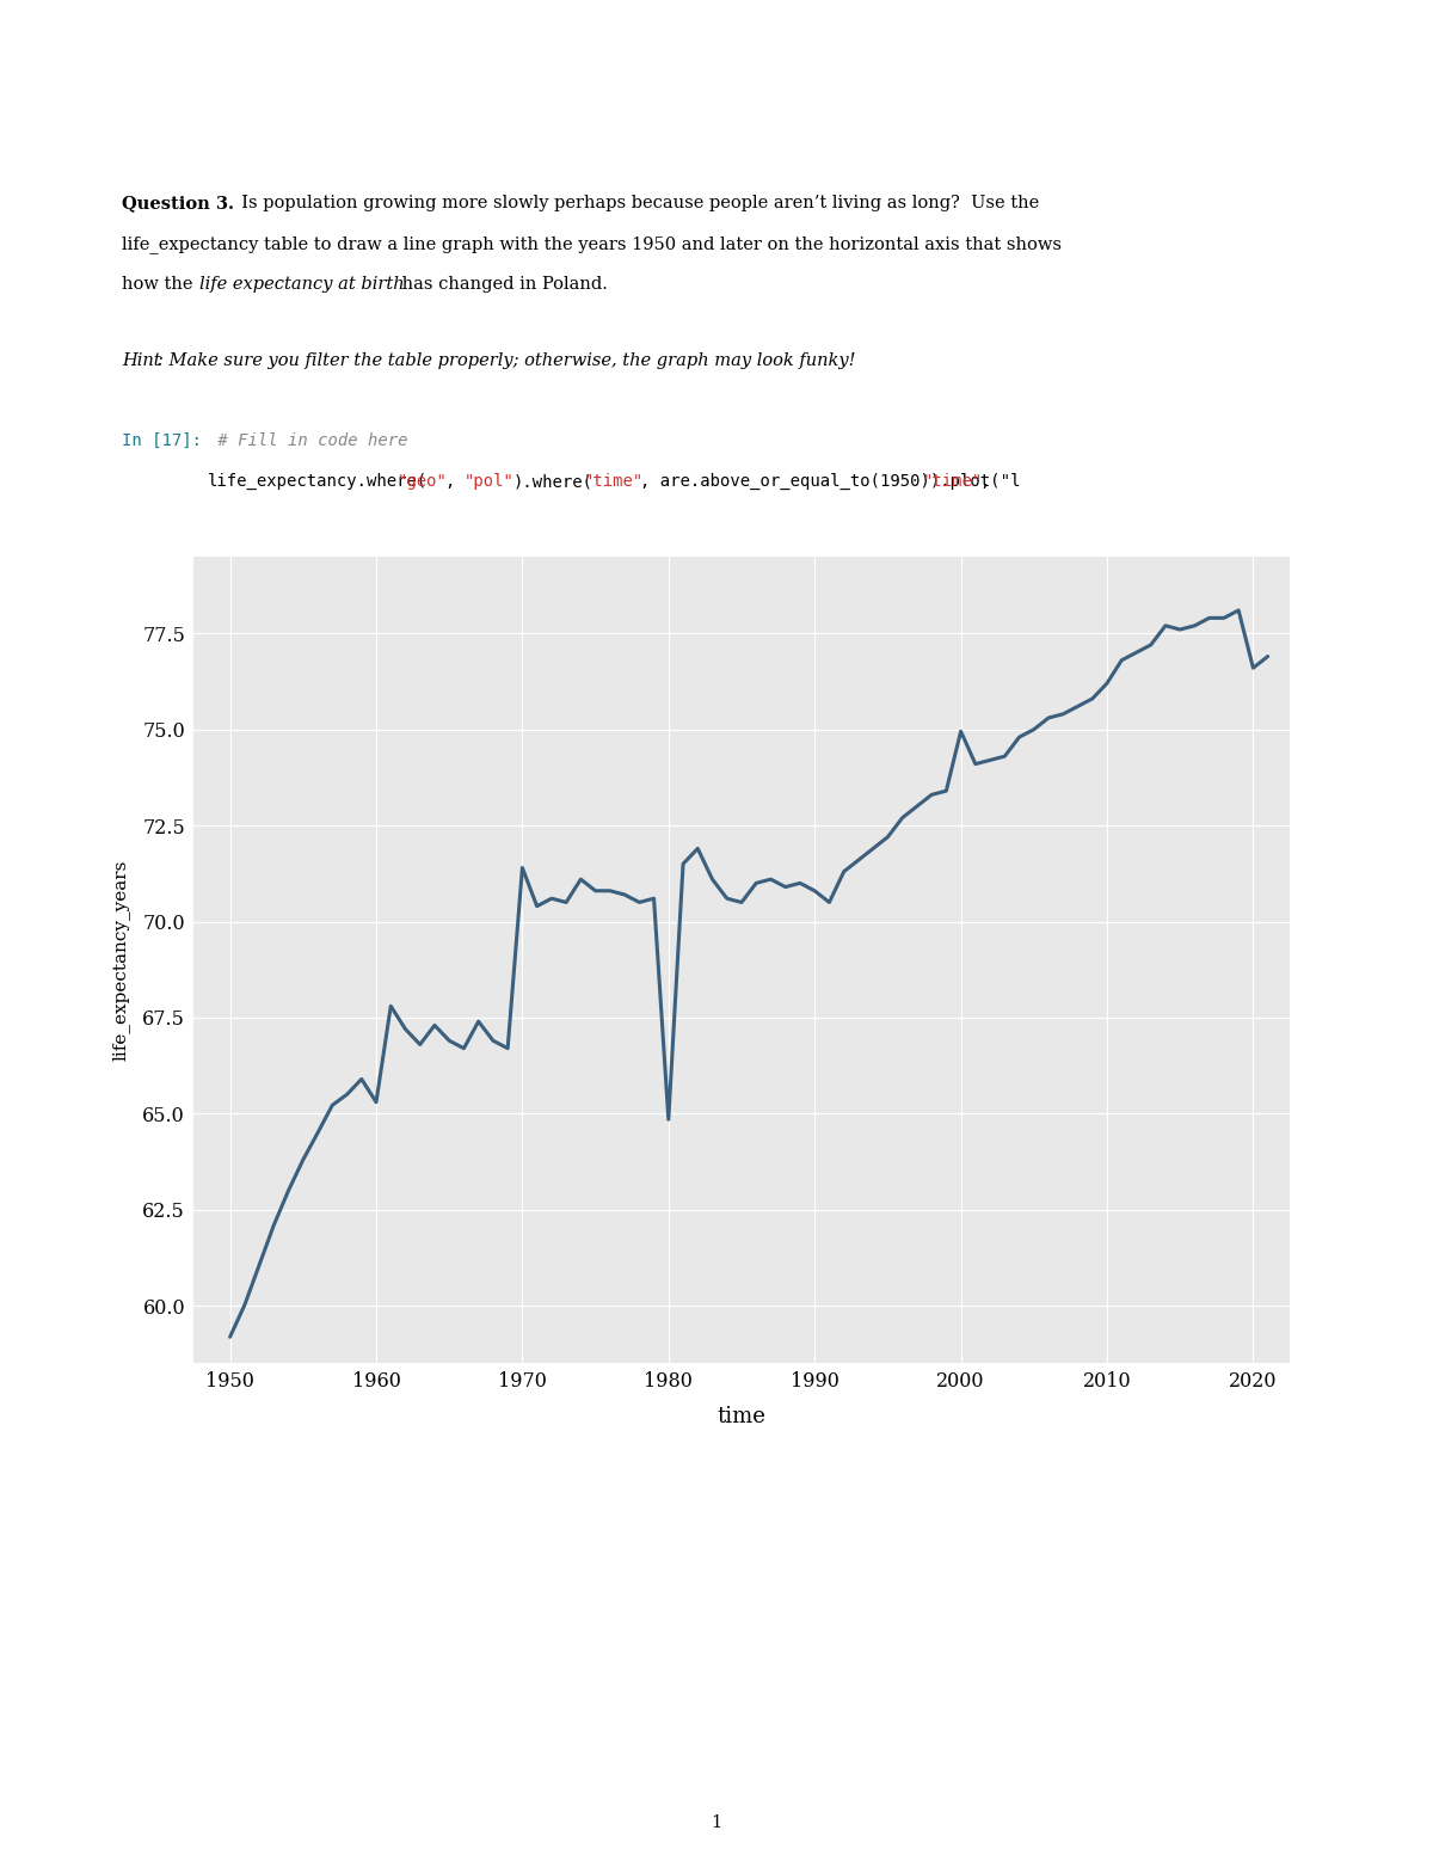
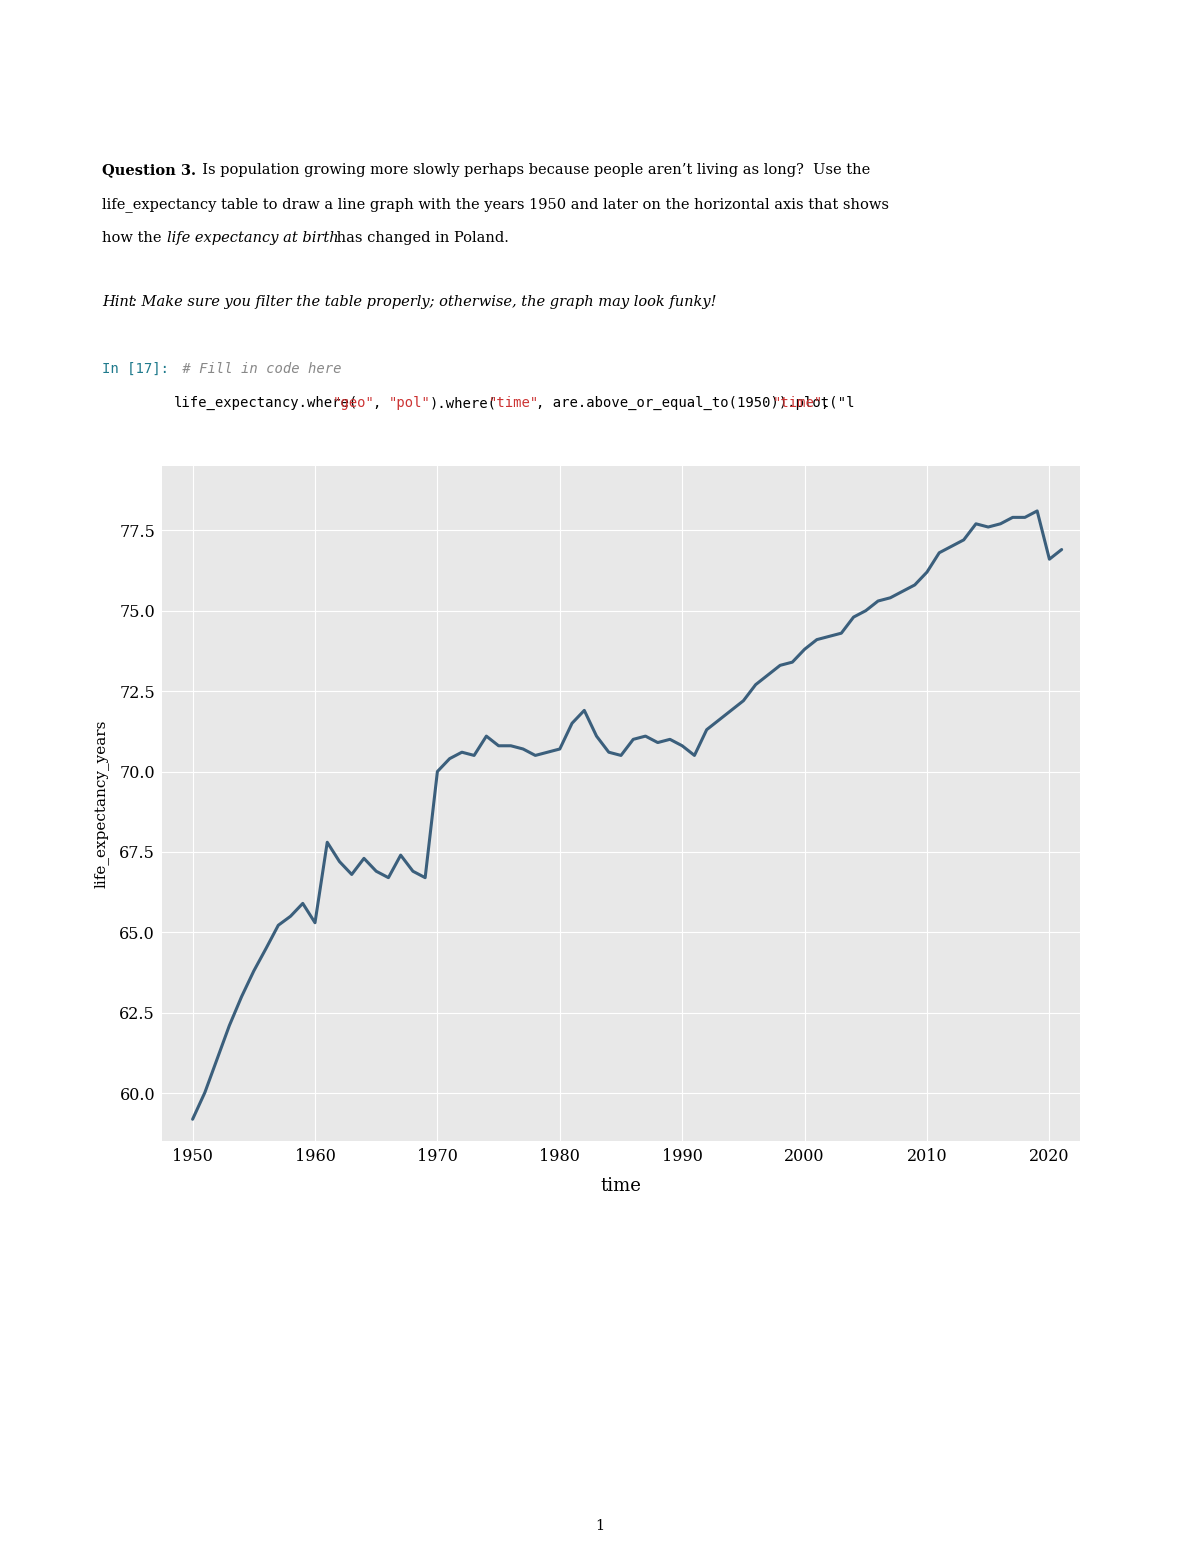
1970: 71.40 -> 70.00
1980: 64.85 -> 70.70
2000: 74.95 -> 73.80
